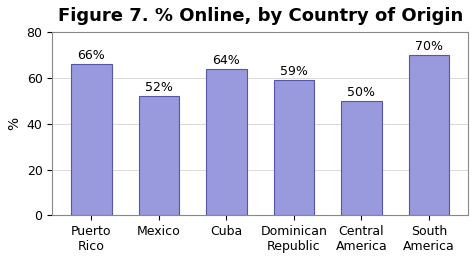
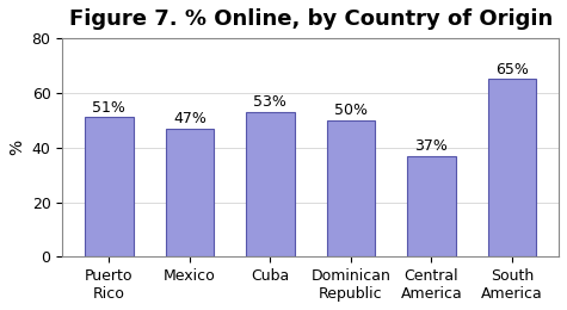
Puerto Rico: 66% -> 51%
Mexico: 52% -> 47%
Cuba: 64% -> 53%
Dominican Republic: 59% -> 50%
Central America: 50% -> 37%
South America: 70% -> 65%
